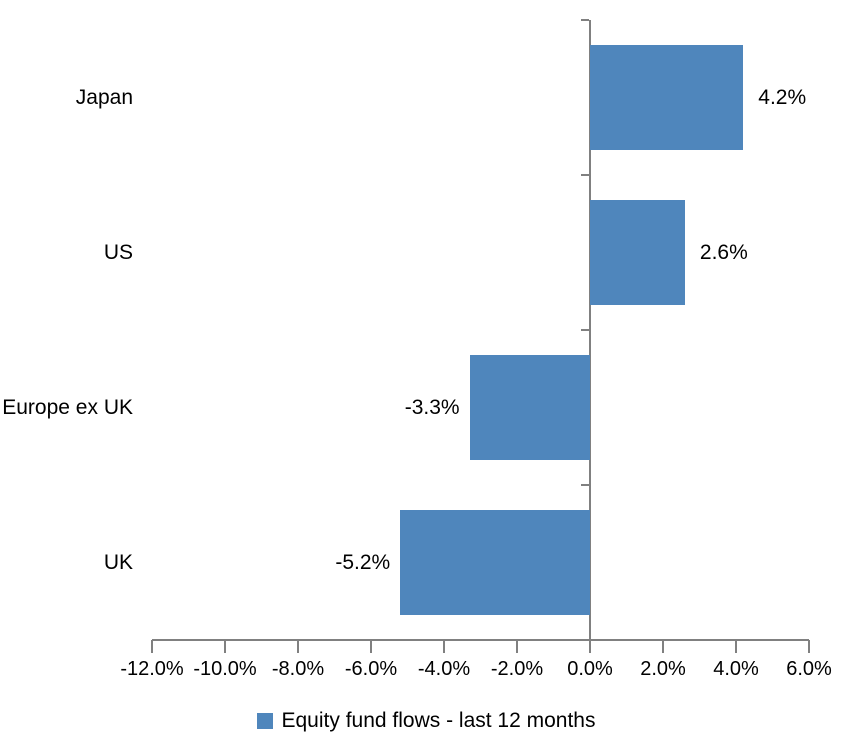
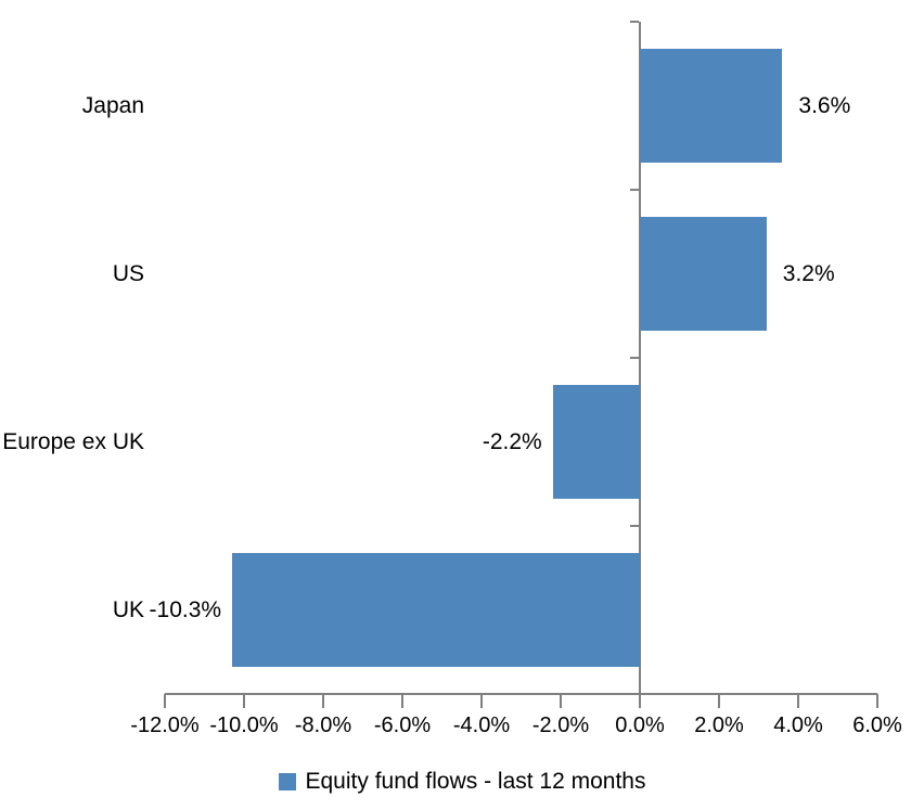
Japan: 4.2% -> 3.6%
US: 2.6% -> 3.2%
Europe ex UK: -3.3% -> -2.2%
UK: -5.2% -> -10.3%
